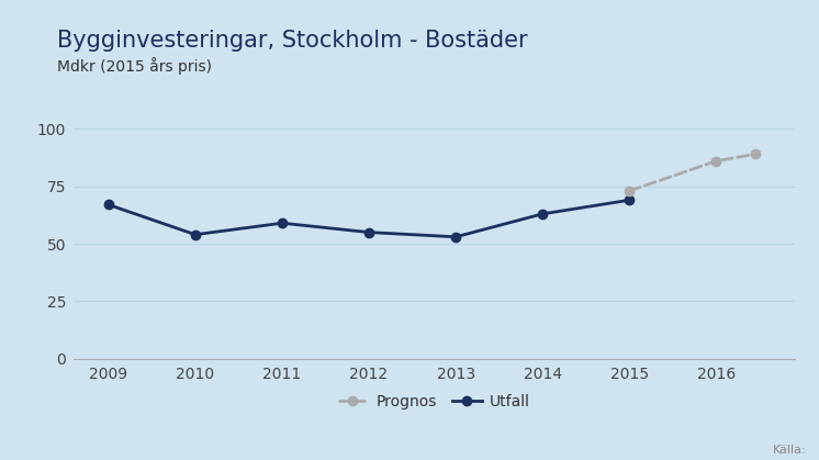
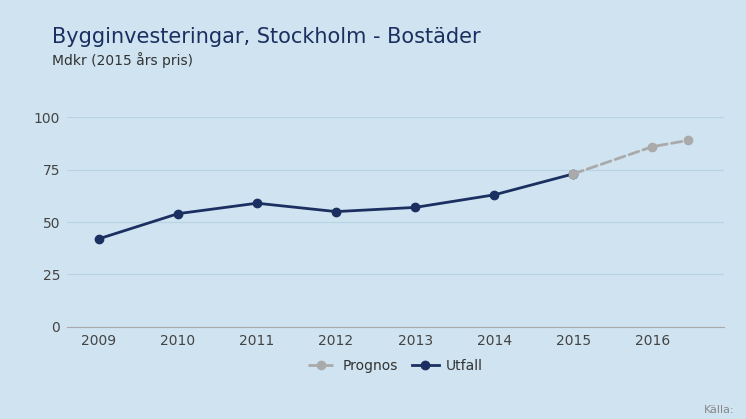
Utfall/2009: 67 -> 42
Utfall/2013: 53 -> 57
Utfall/2015: 69 -> 73
